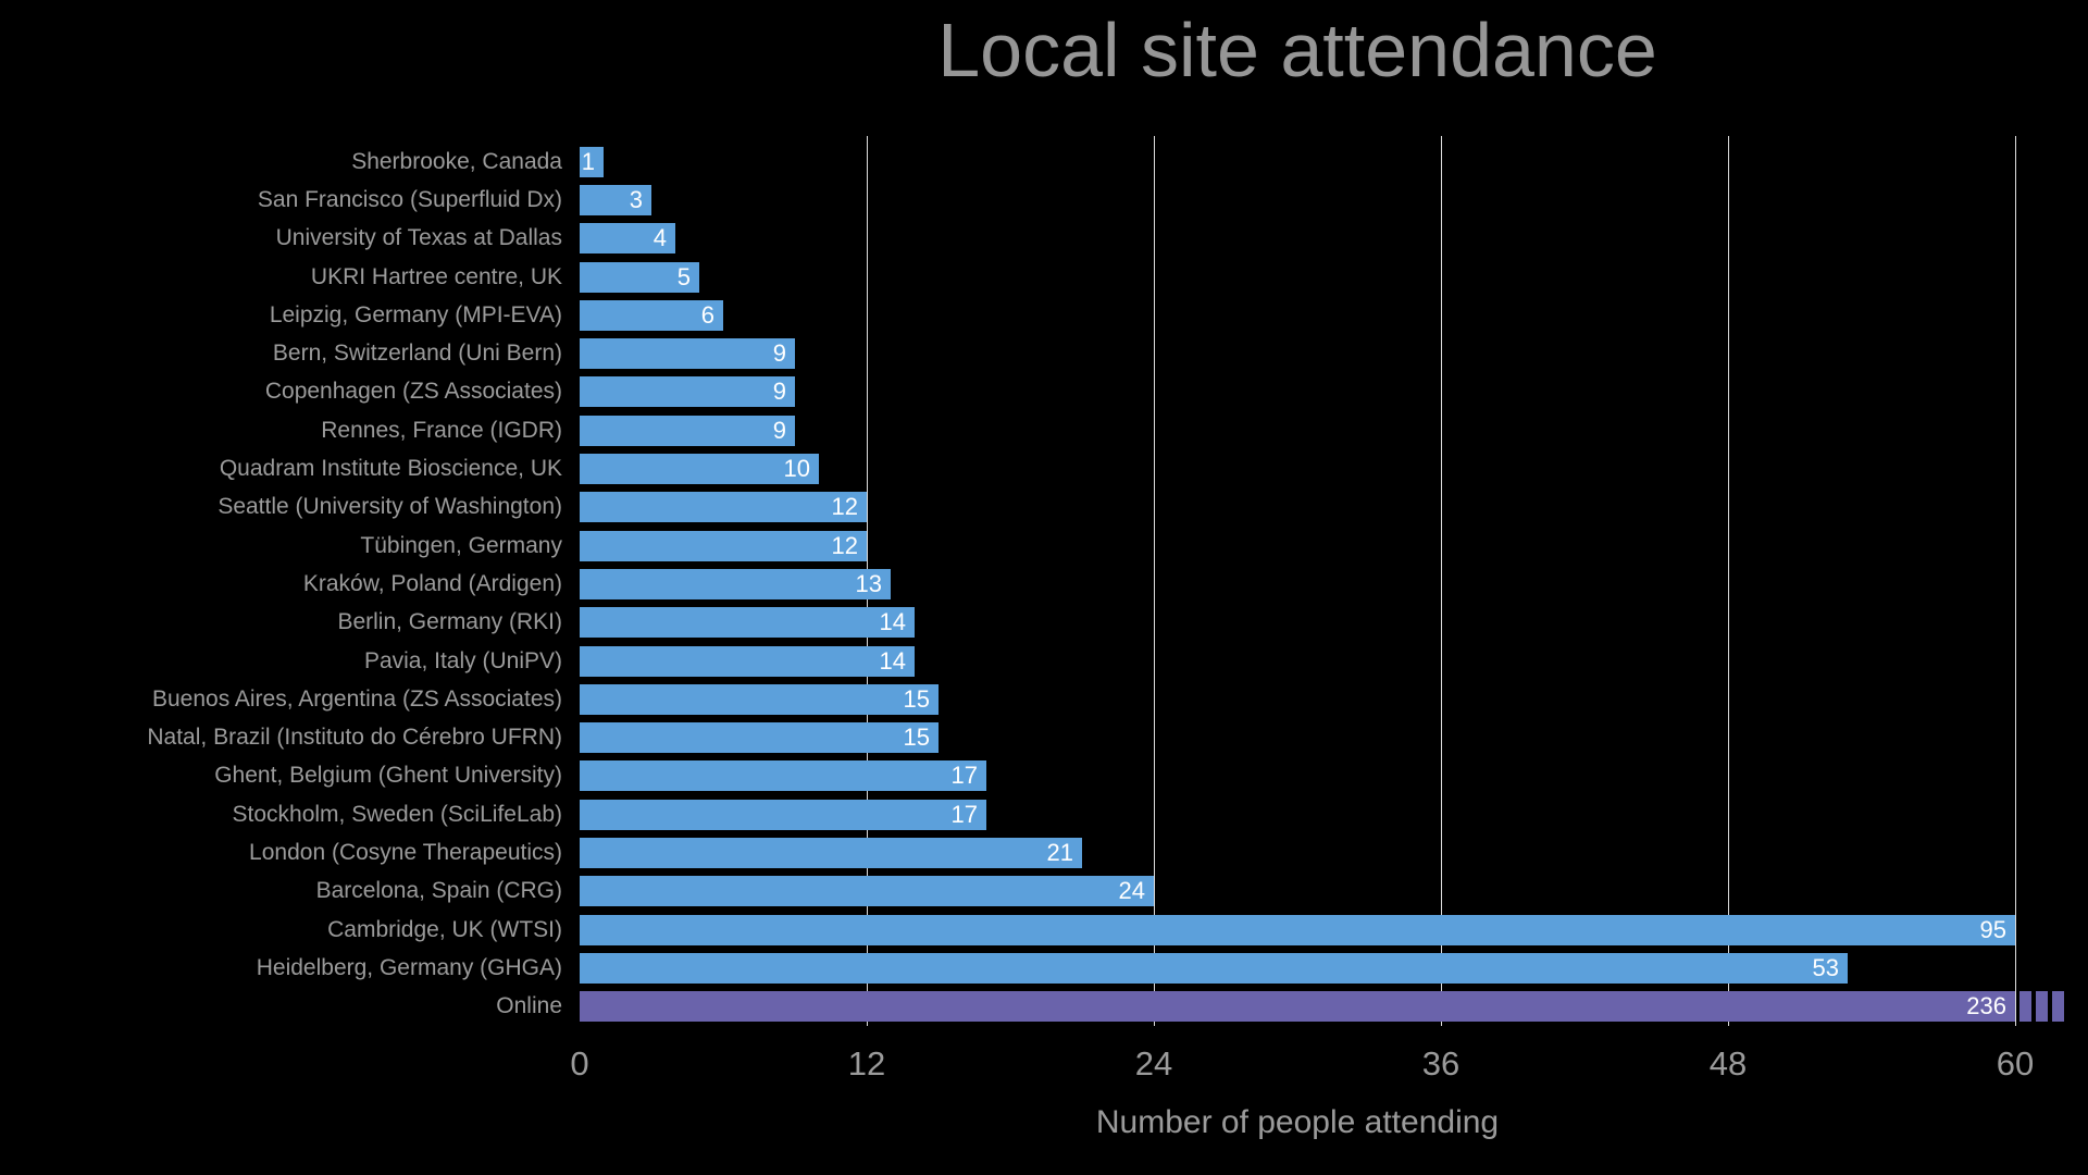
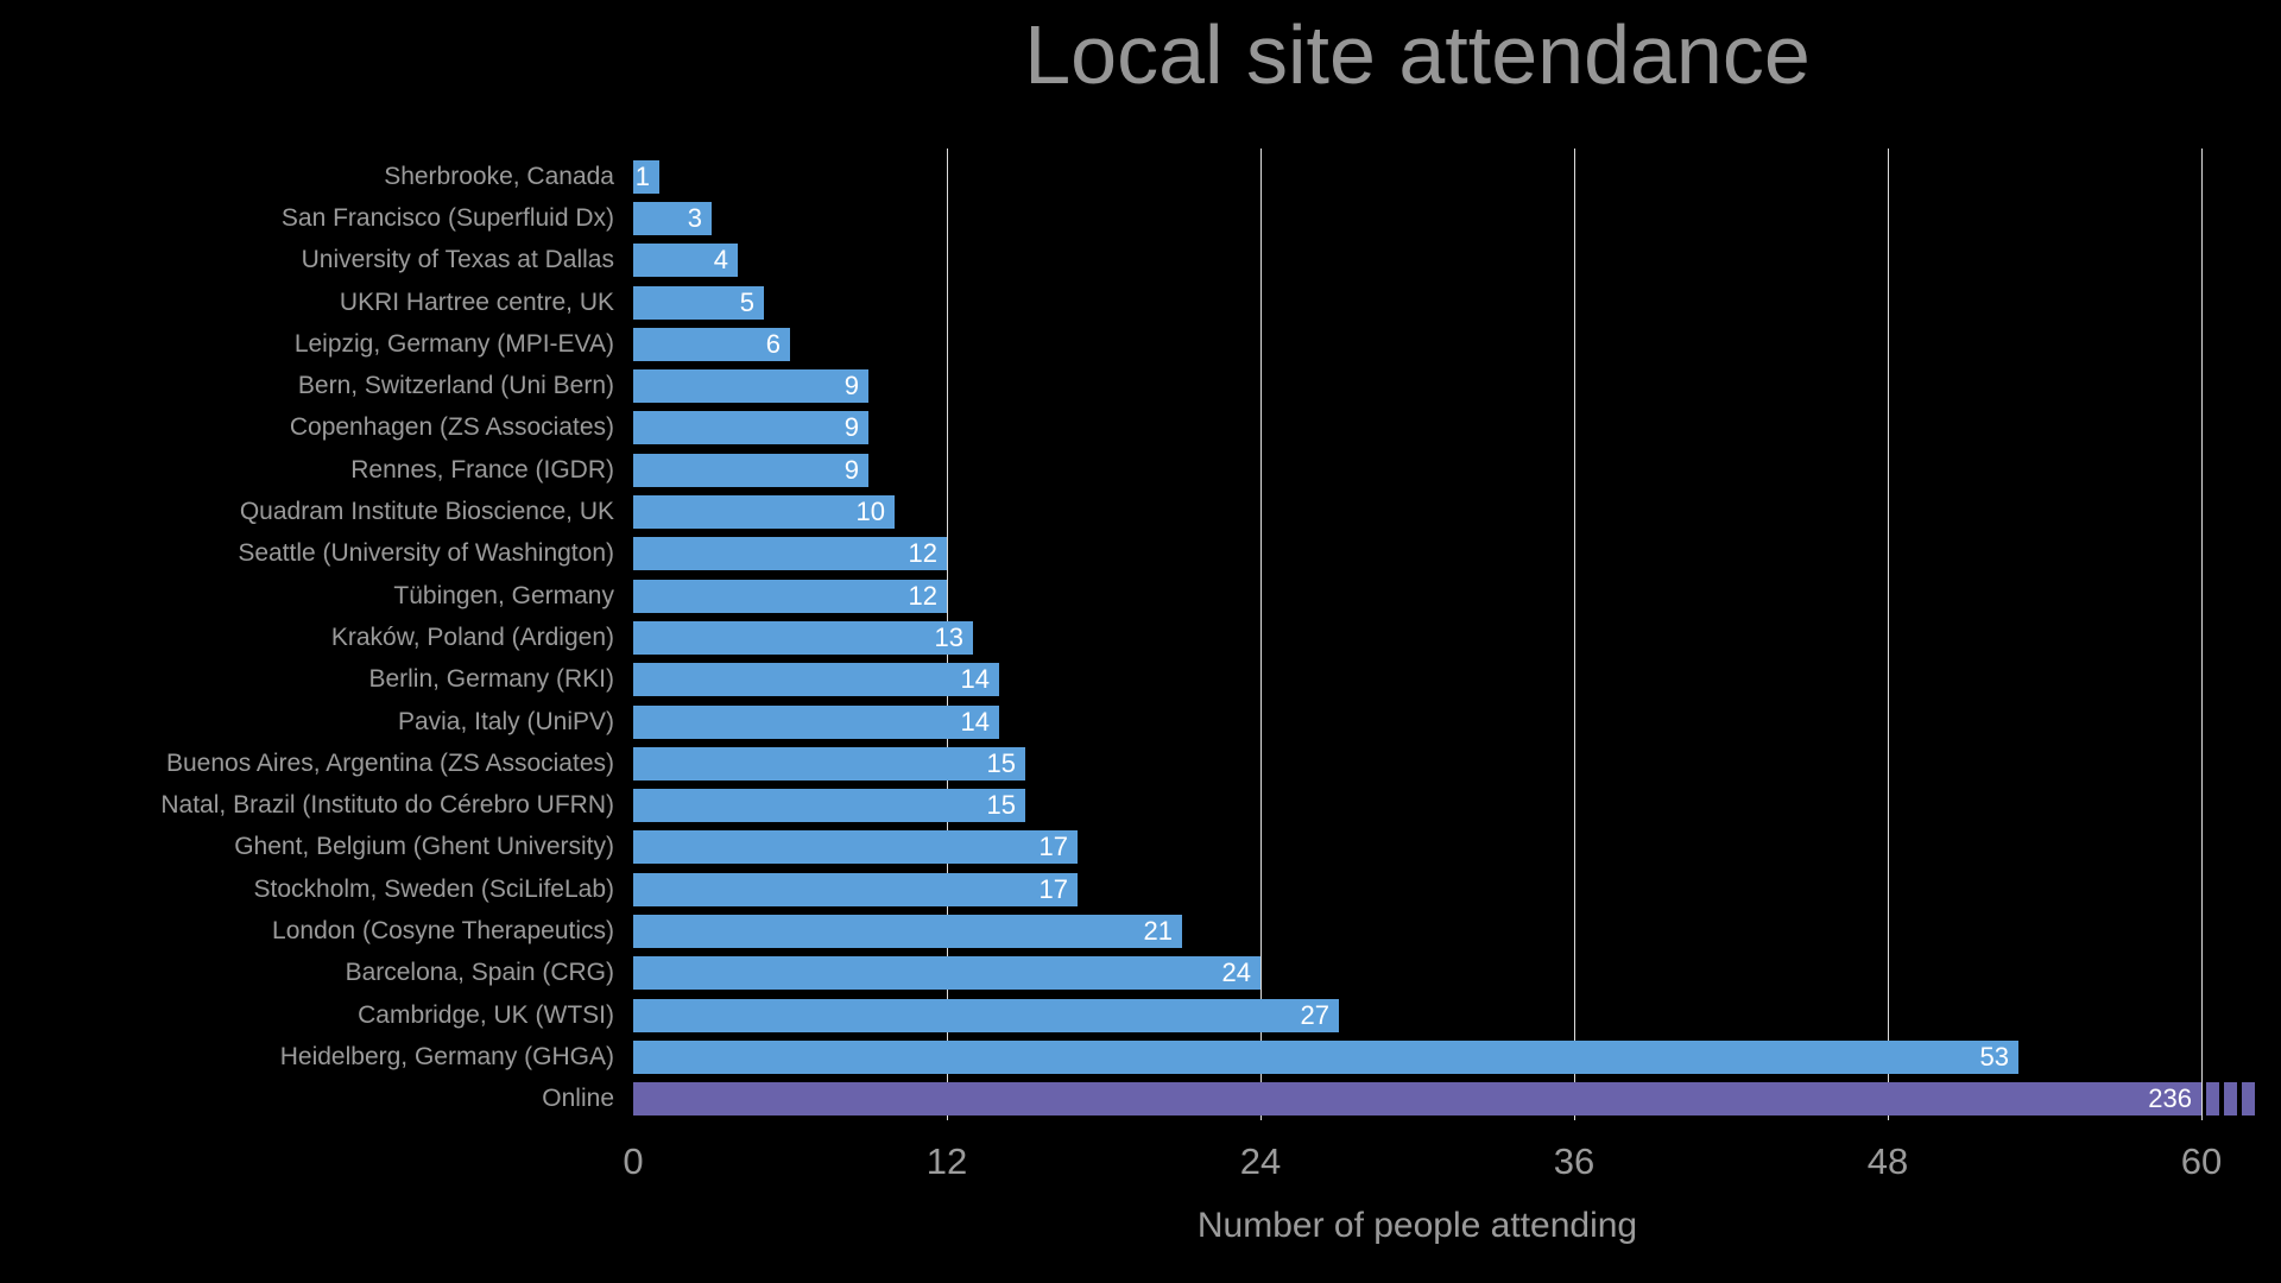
Cambridge, UK (WTSI): 95 -> 27
